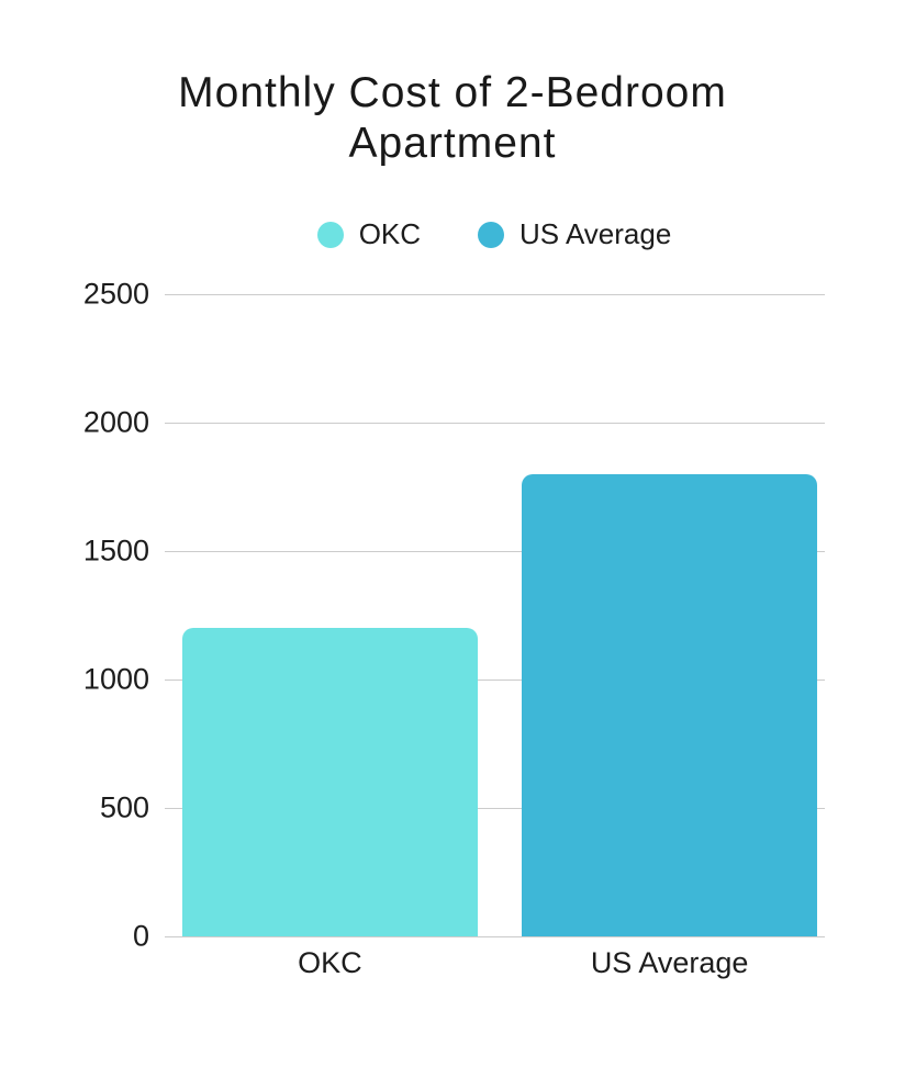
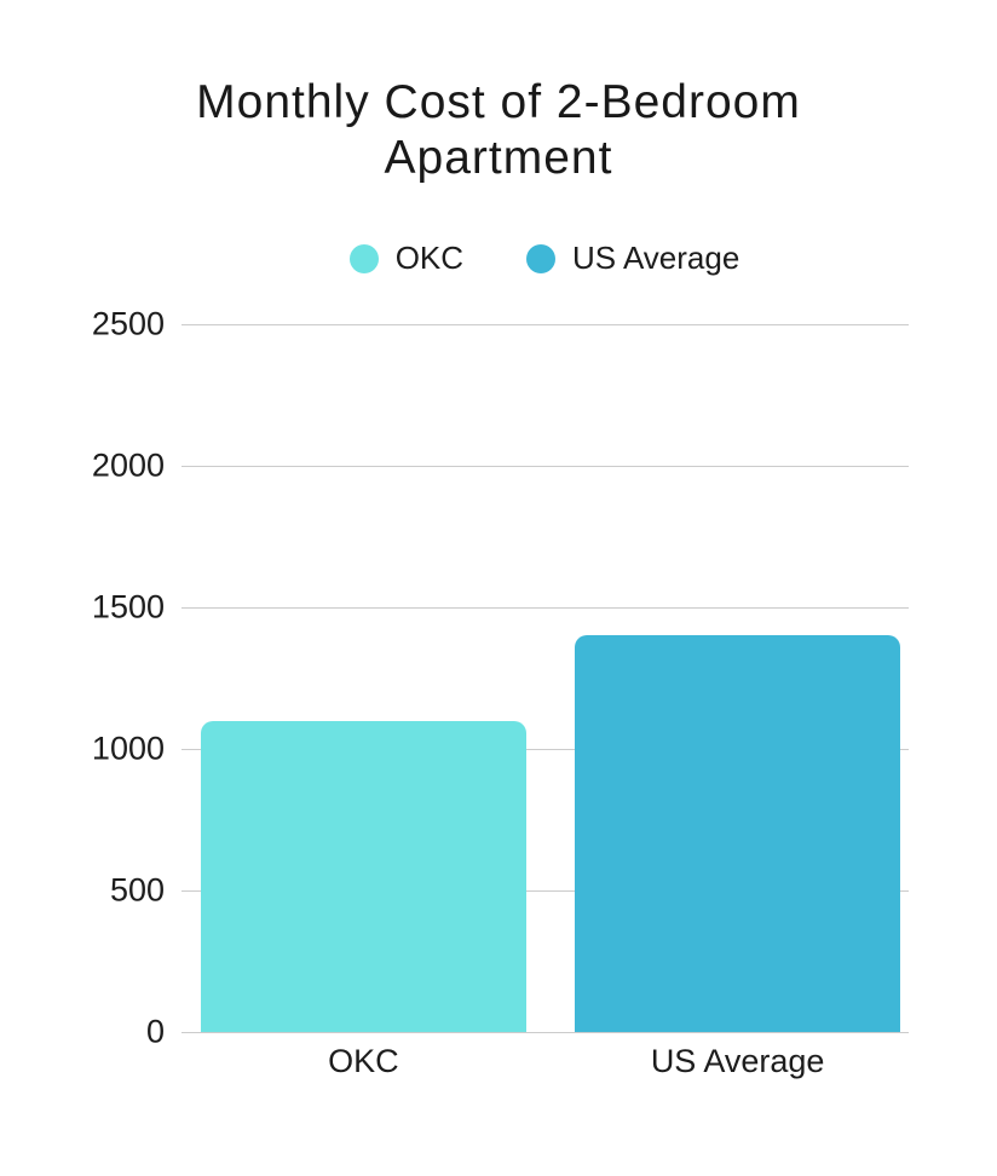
OKC: 1200 -> 1100
US Average: 1800 -> 1400
